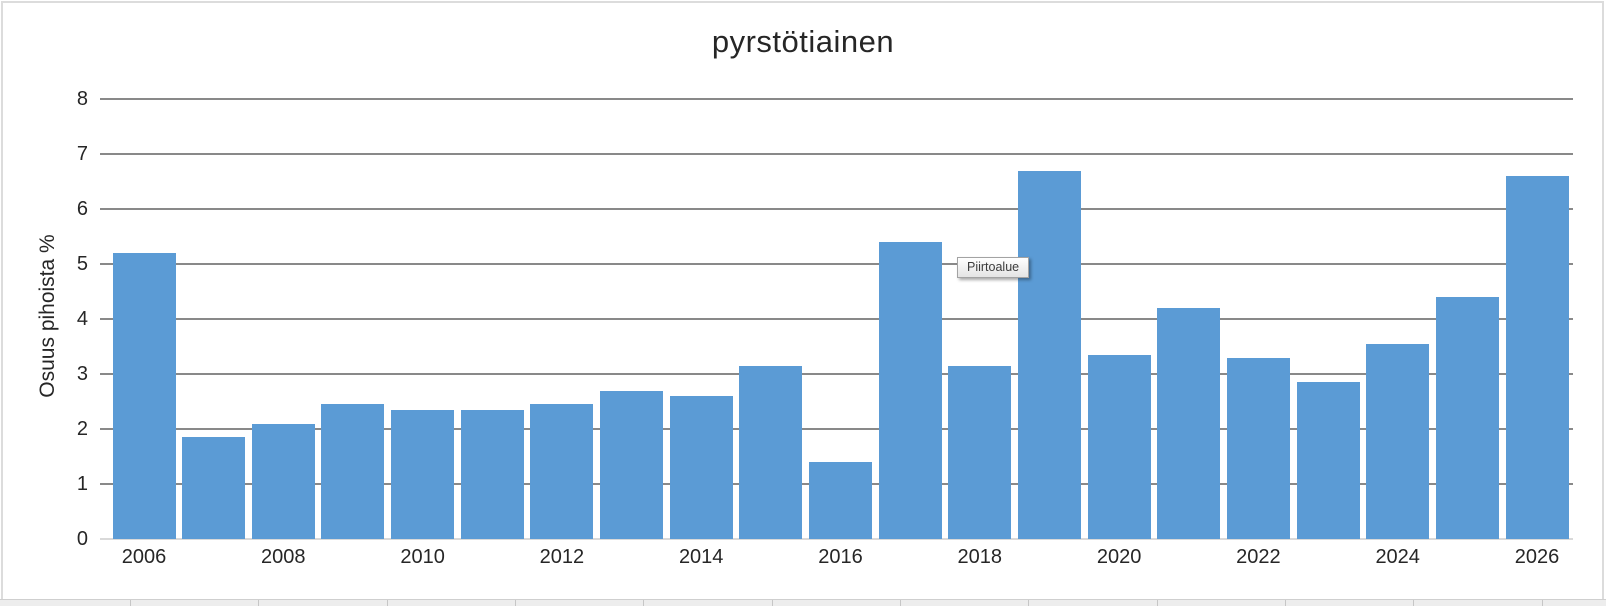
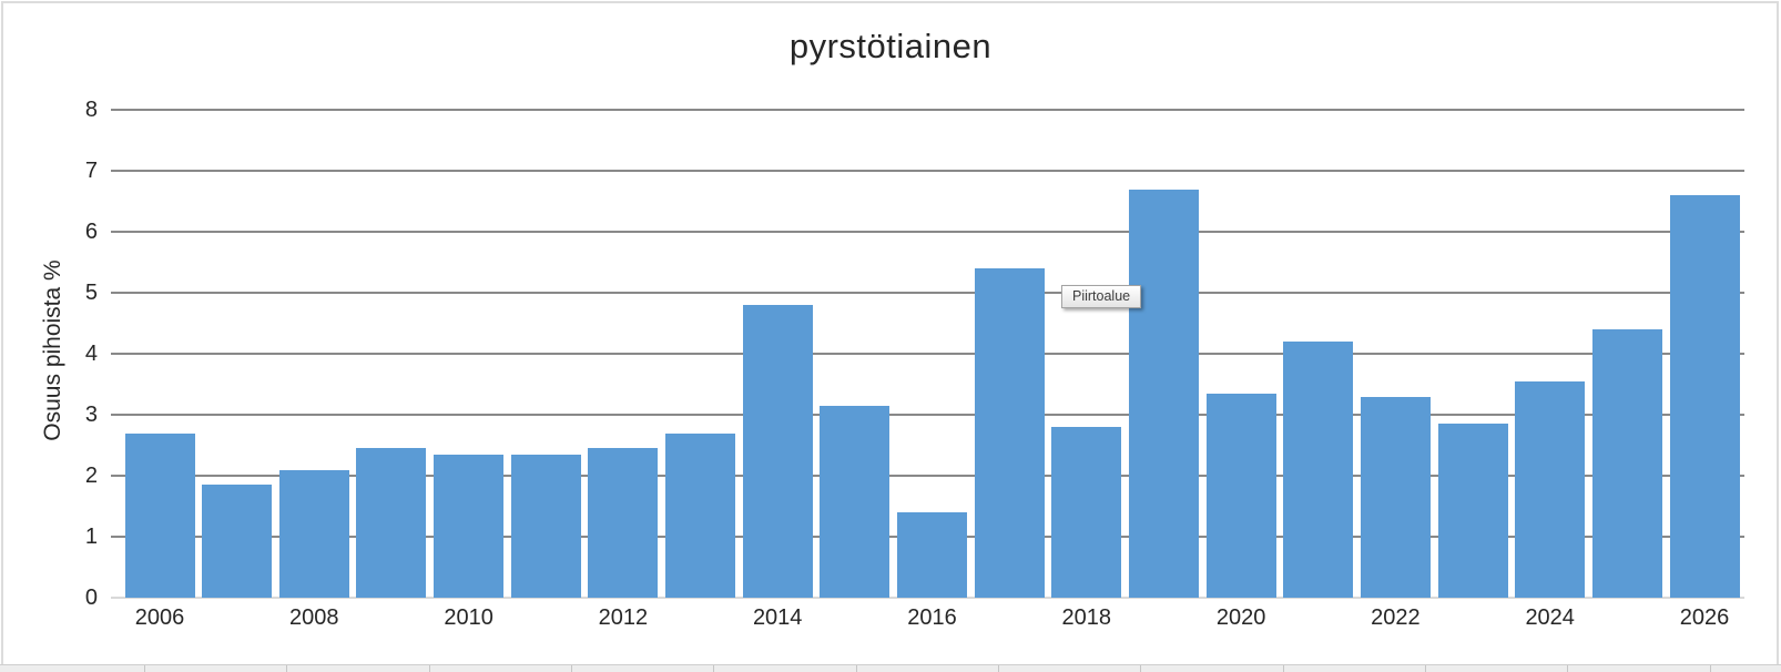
2006: 5.2 -> 2.7
2014: 2.6 -> 4.8
2018: 3.1 -> 2.8
